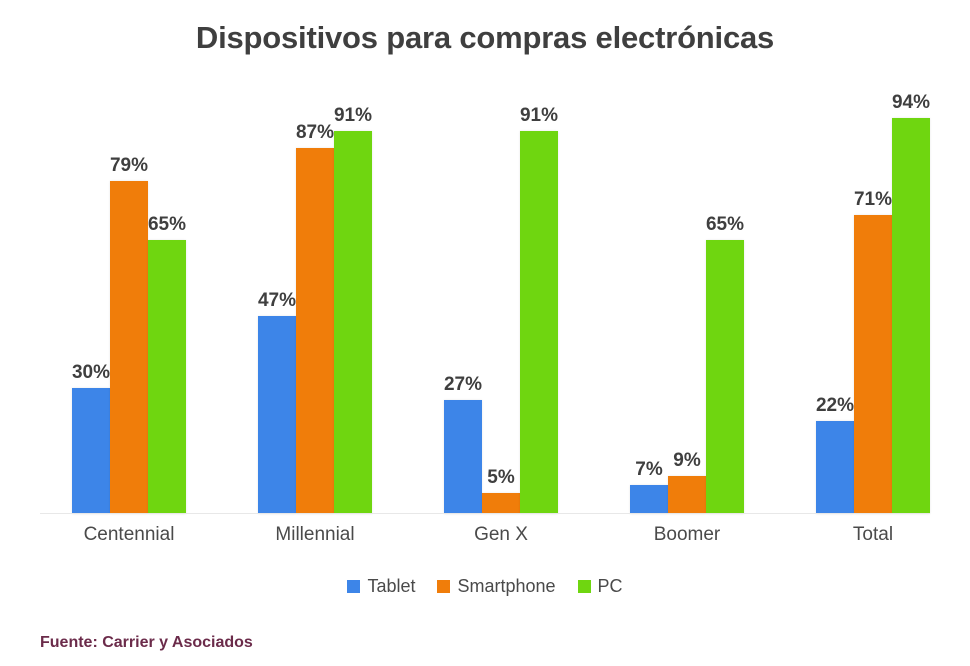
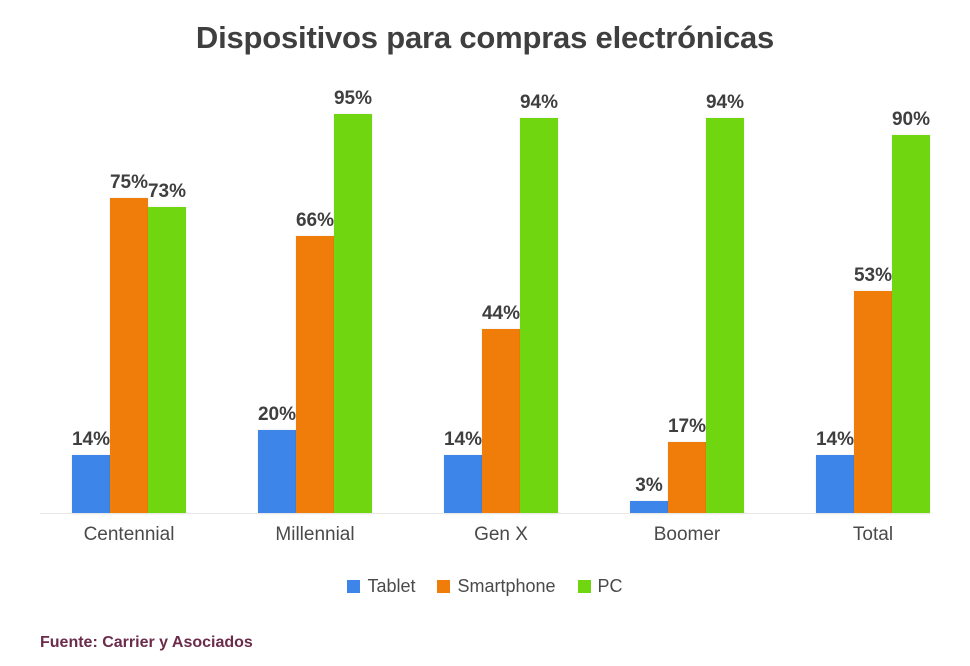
Tablet/Centennial: 30% -> 14%
Smartphone/Centennial: 79% -> 75%
PC/Centennial: 65% -> 73%
Tablet/Millennial: 47% -> 20%
Smartphone/Millennial: 87% -> 66%
PC/Millennial: 91% -> 95%
Tablet/Gen X: 27% -> 14%
Smartphone/Gen X: 5% -> 44%
PC/Gen X: 91% -> 94%
Tablet/Boomer: 7% -> 3%
Smartphone/Boomer: 9% -> 17%
PC/Boomer: 65% -> 94%
Tablet/Total: 22% -> 14%
Smartphone/Total: 71% -> 53%
PC/Total: 94% -> 90%
